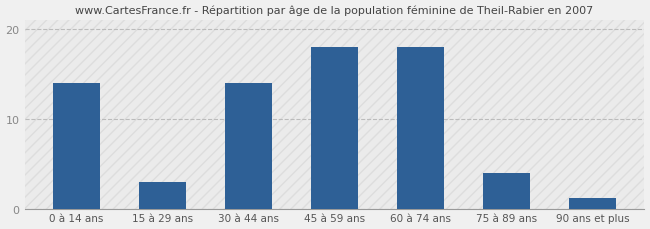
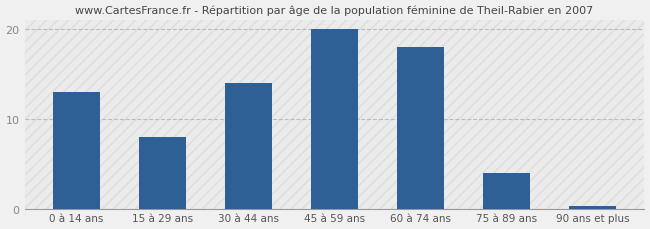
0 à 14 ans: 14.0 -> 13.0
15 à 29 ans: 3.0 -> 8.0
45 à 59 ans: 18.0 -> 20.0
90 ans et plus: 1.2 -> 0.3
